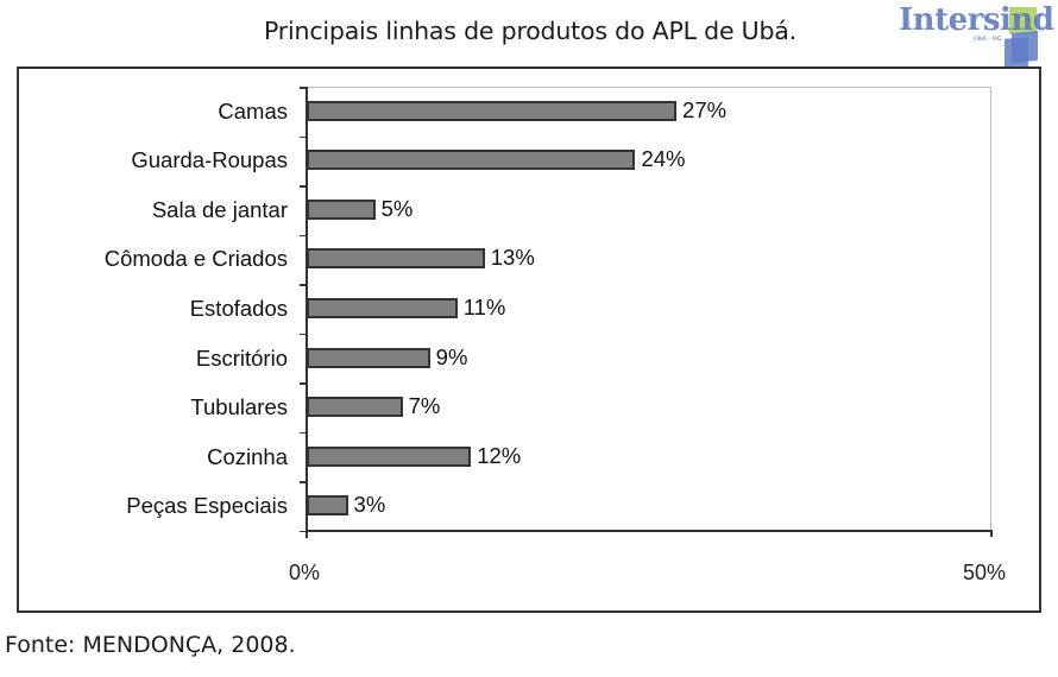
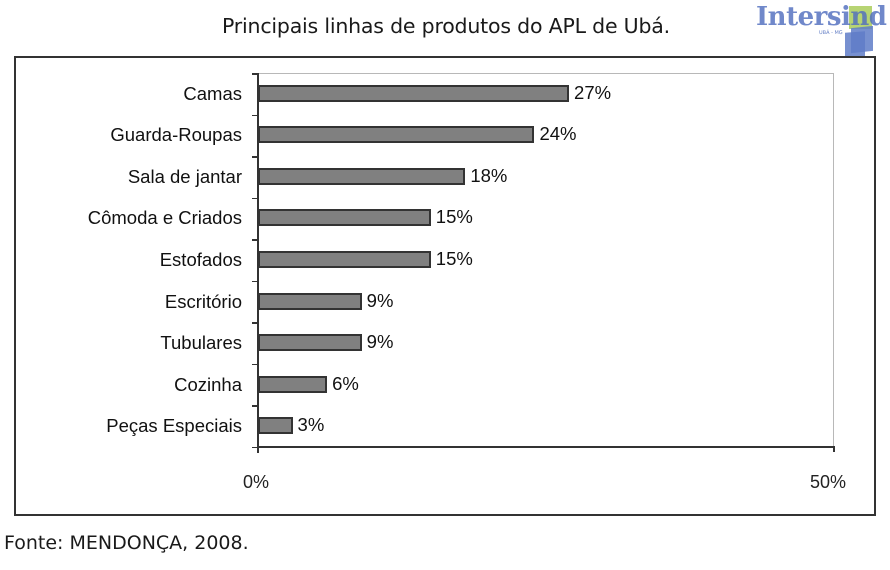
Sala de jantar: 5% -> 18%
Cômoda e Criados: 13% -> 15%
Estofados: 11% -> 15%
Tubulares: 7% -> 9%
Cozinha: 12% -> 6%
